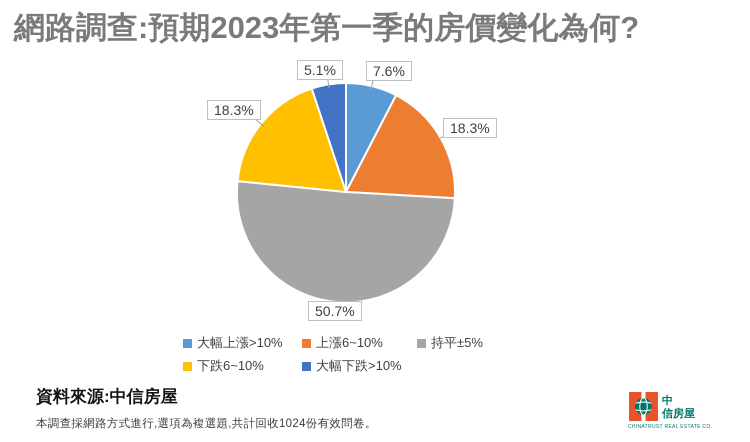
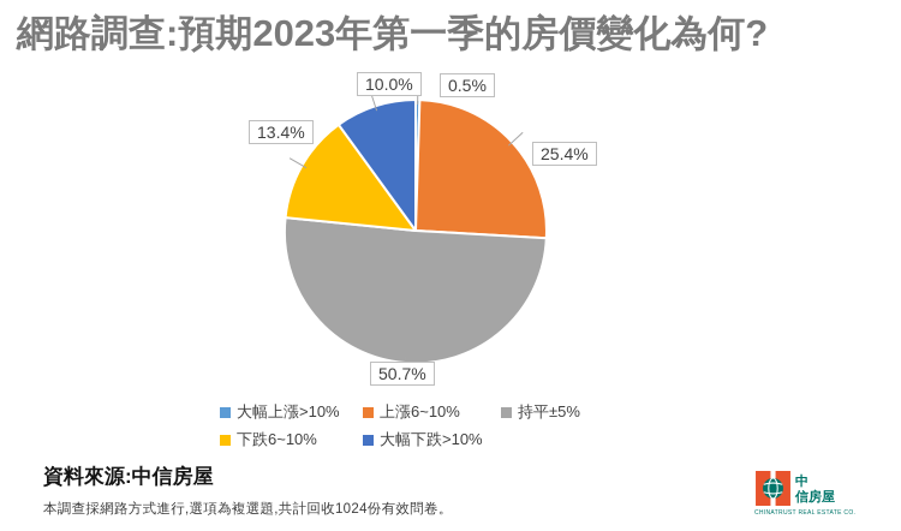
大幅上漲>10%: 7.6% -> 0.5%
上漲6~10%: 18.3% -> 25.4%
下跌6~10%: 18.3% -> 13.4%
大幅下跌>10%: 5.1% -> 10.0%
